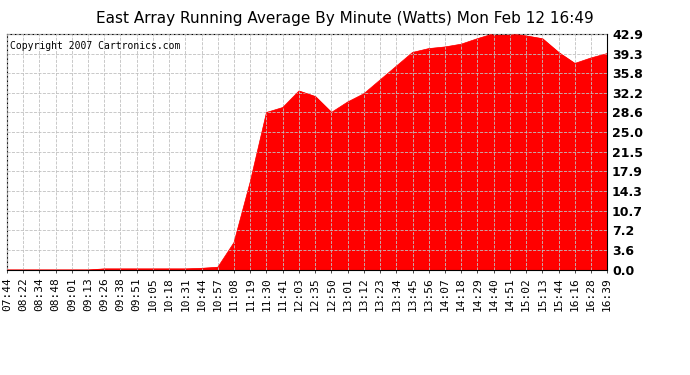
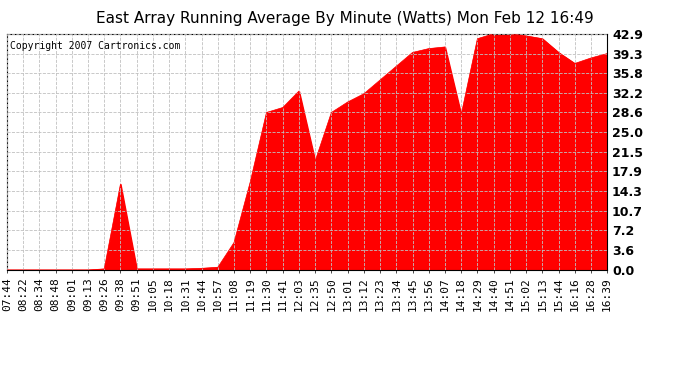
09:38: 0.2 -> 15.6
12:35: 31.5 -> 19.8
14:18: 41.0 -> 28.2
